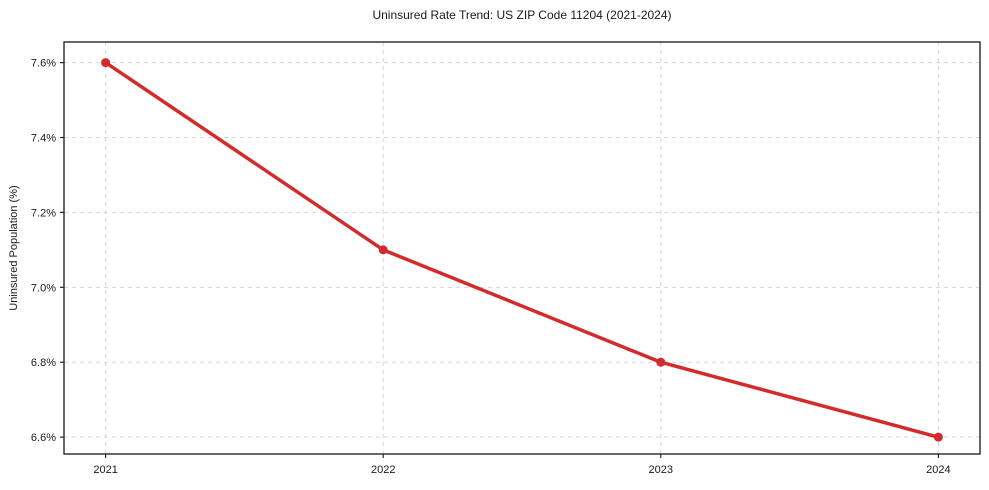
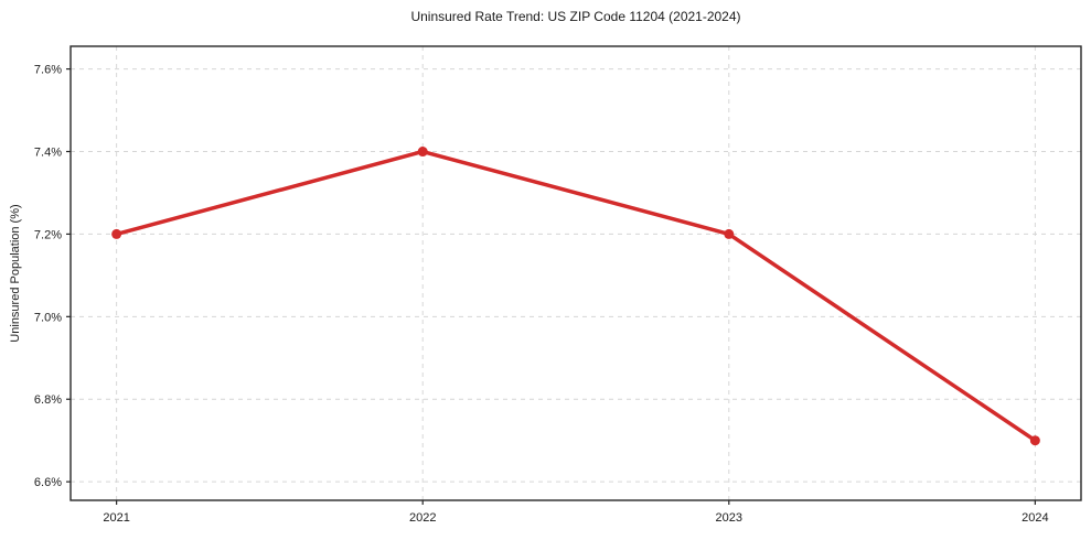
2021: 7.6% -> 7.2%
2022: 7.1% -> 7.4%
2023: 6.8% -> 7.2%
2024: 6.6% -> 6.7%
